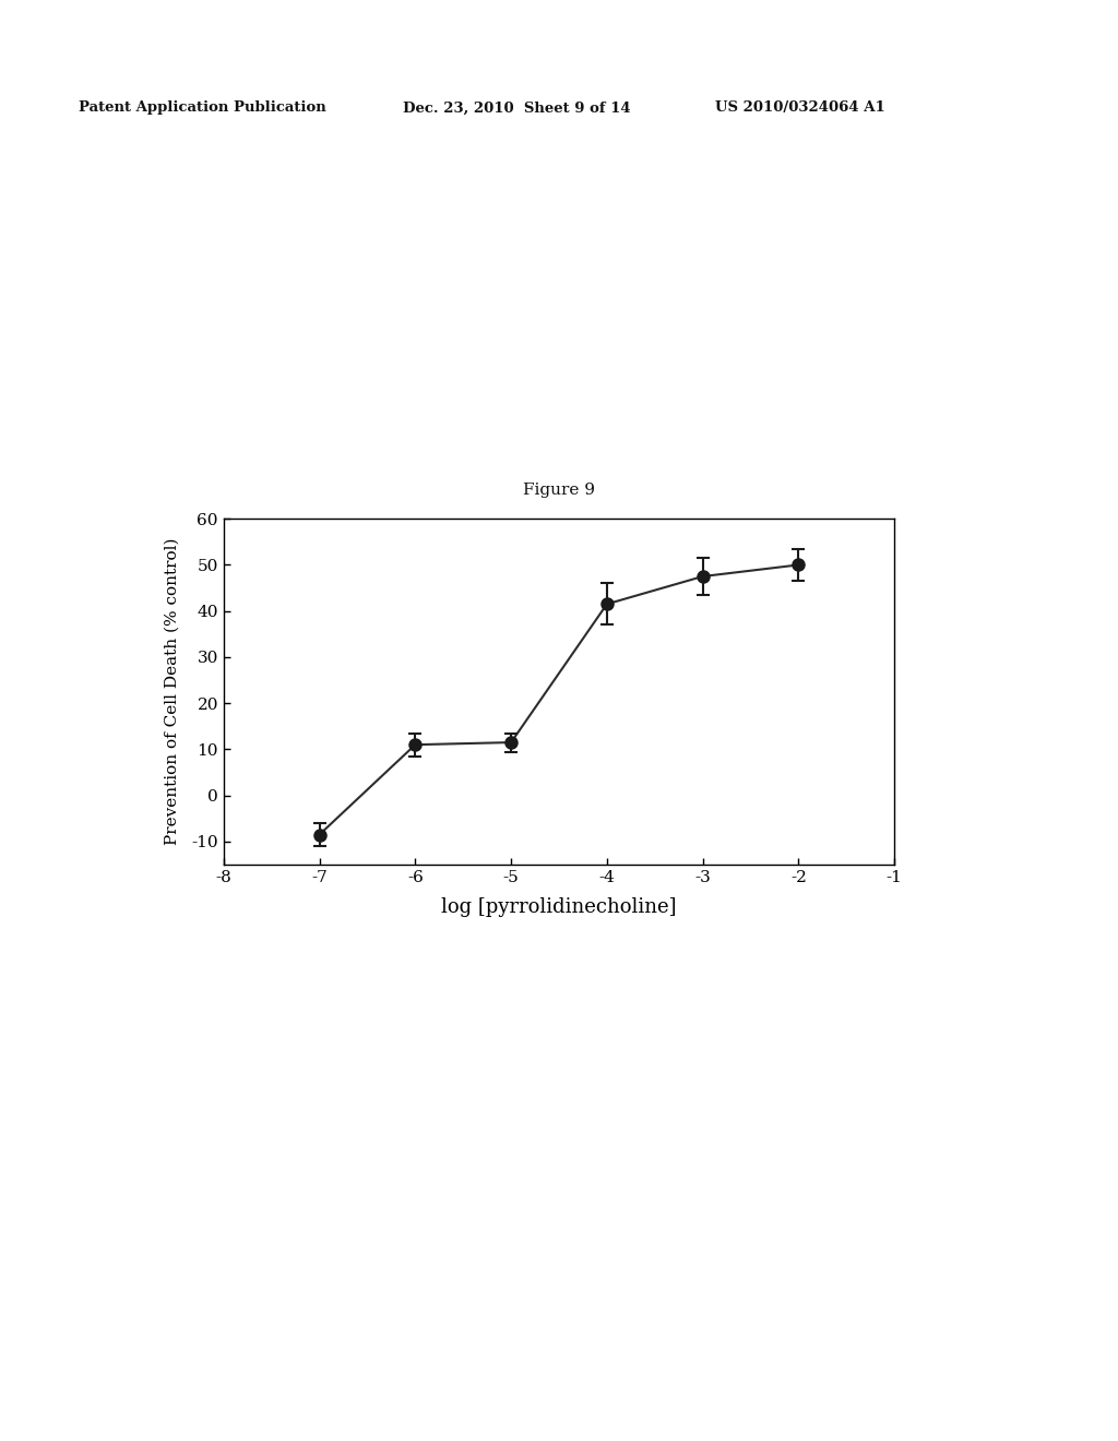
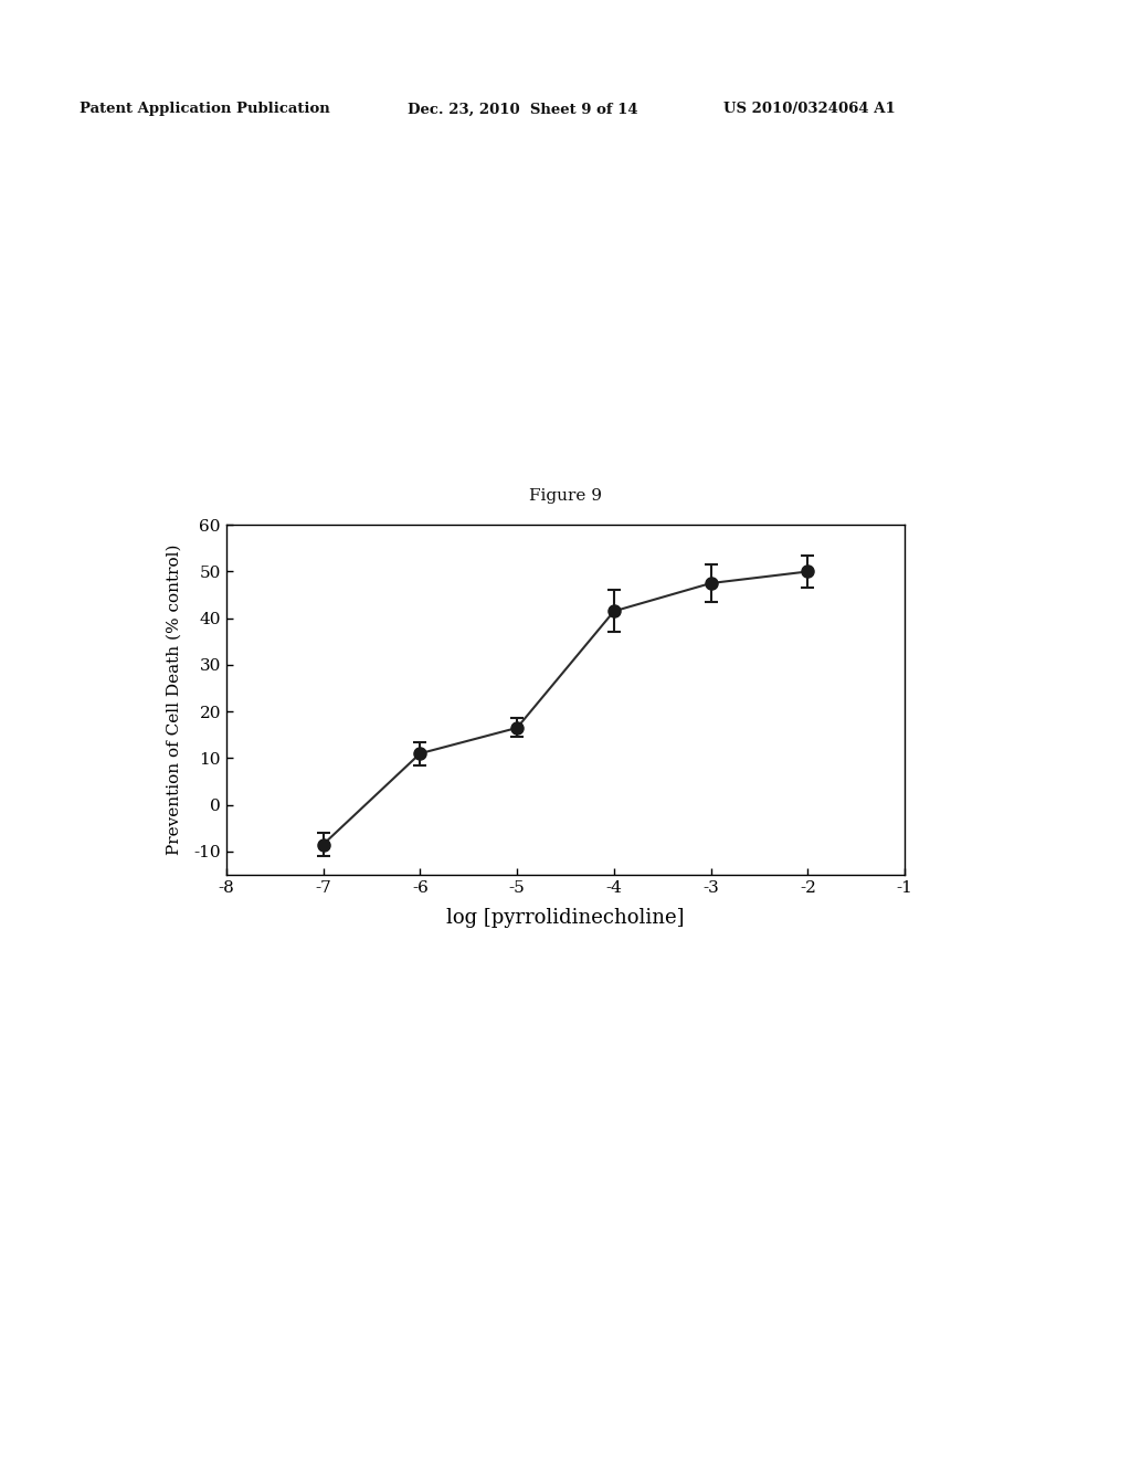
-5: 11.5 -> 16.5
